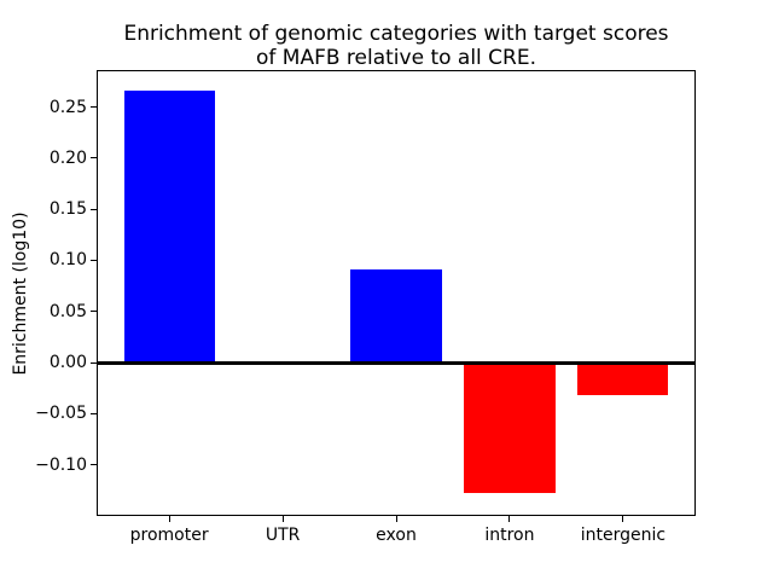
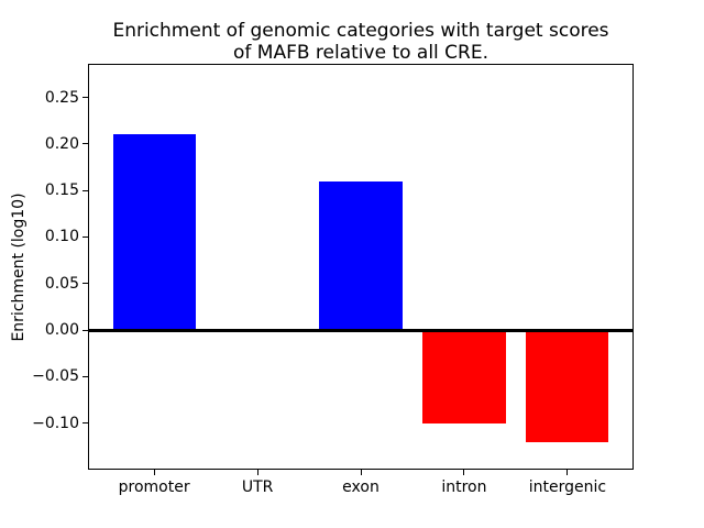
promoter: 0.27 -> 0.21
exon: 0.09 -> 0.16
intron: -0.13 -> -0.10
intergenic: -0.03 -> -0.12
